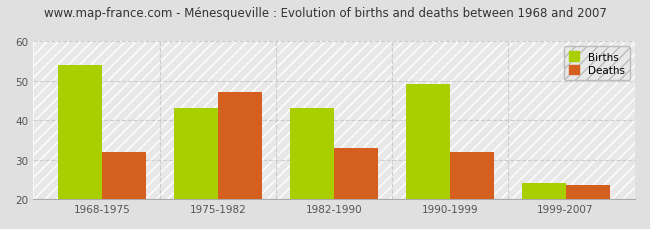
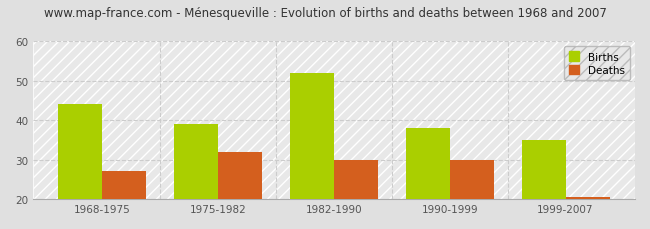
Births/1968-1975: 54 -> 44
Deaths/1968-1975: 32.0 -> 27.0
Births/1975-1982: 43 -> 39
Deaths/1975-1982: 47.0 -> 32.0
Births/1982-1990: 43 -> 52
Deaths/1982-1990: 33.0 -> 30.0
Births/1990-1999: 49 -> 38
Deaths/1990-1999: 32.0 -> 30.0
Births/1999-2007: 24 -> 35
Deaths/1999-2007: 23.5 -> 20.5
